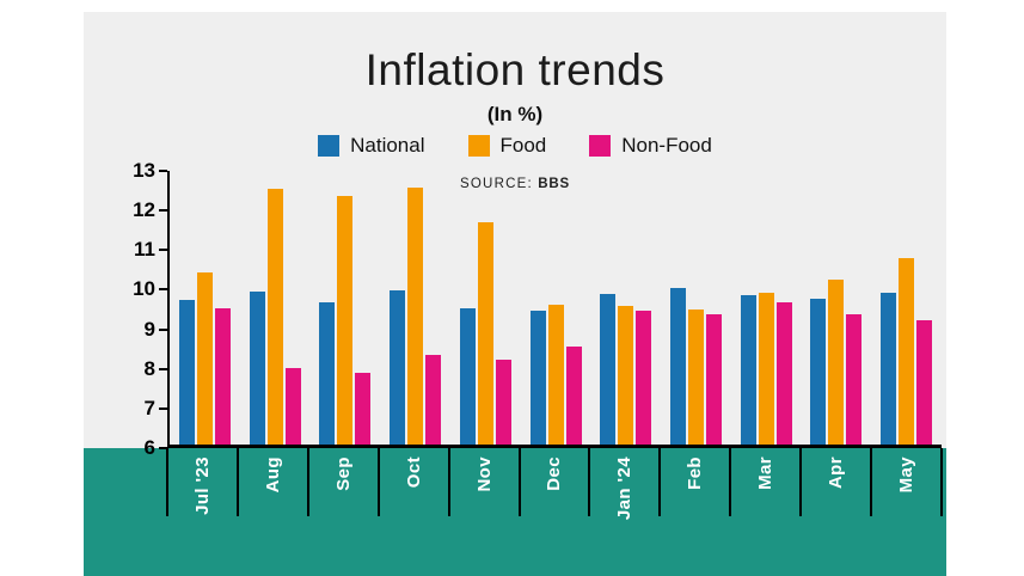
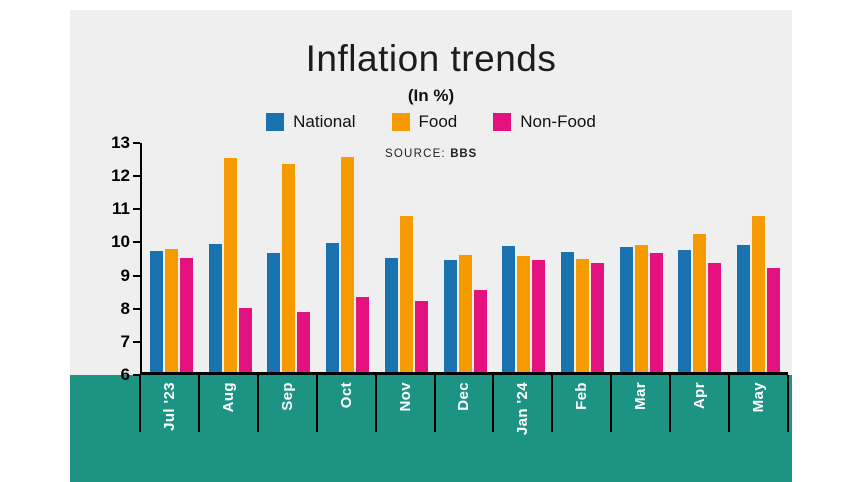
Food/Jul '23: 10.4 -> 9.8
Food/Nov: 11.7 -> 10.8
National/Feb: 10.0 -> 9.7
